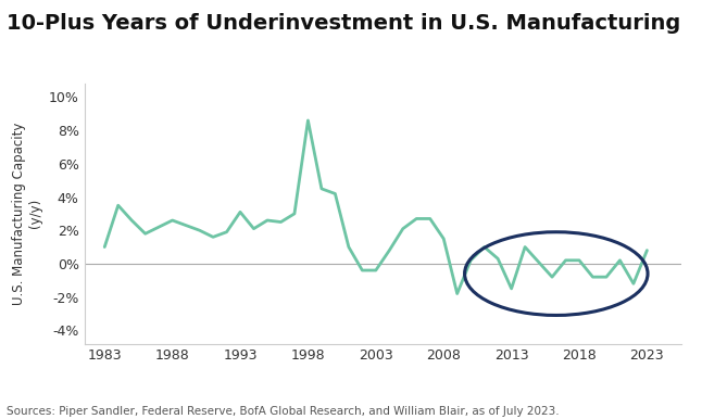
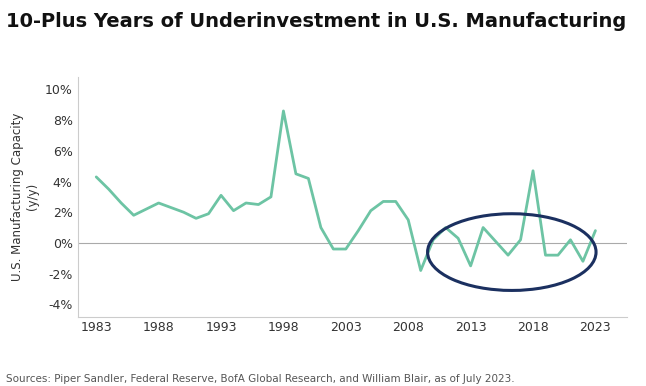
1983: 1.0% -> 4.3%
2018: 0.2% -> 4.7%
